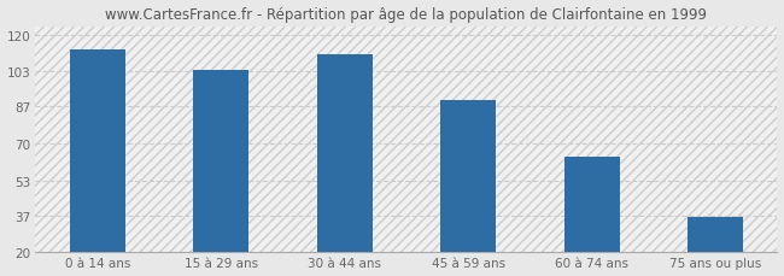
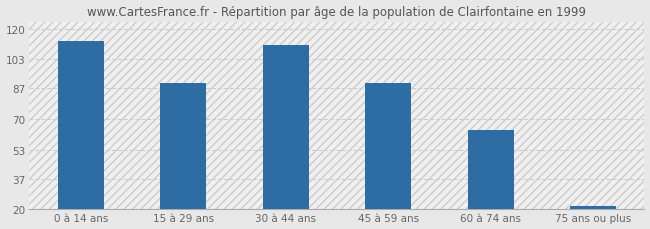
15 à 29 ans: 104 -> 90
75 ans ou plus: 36 -> 22
